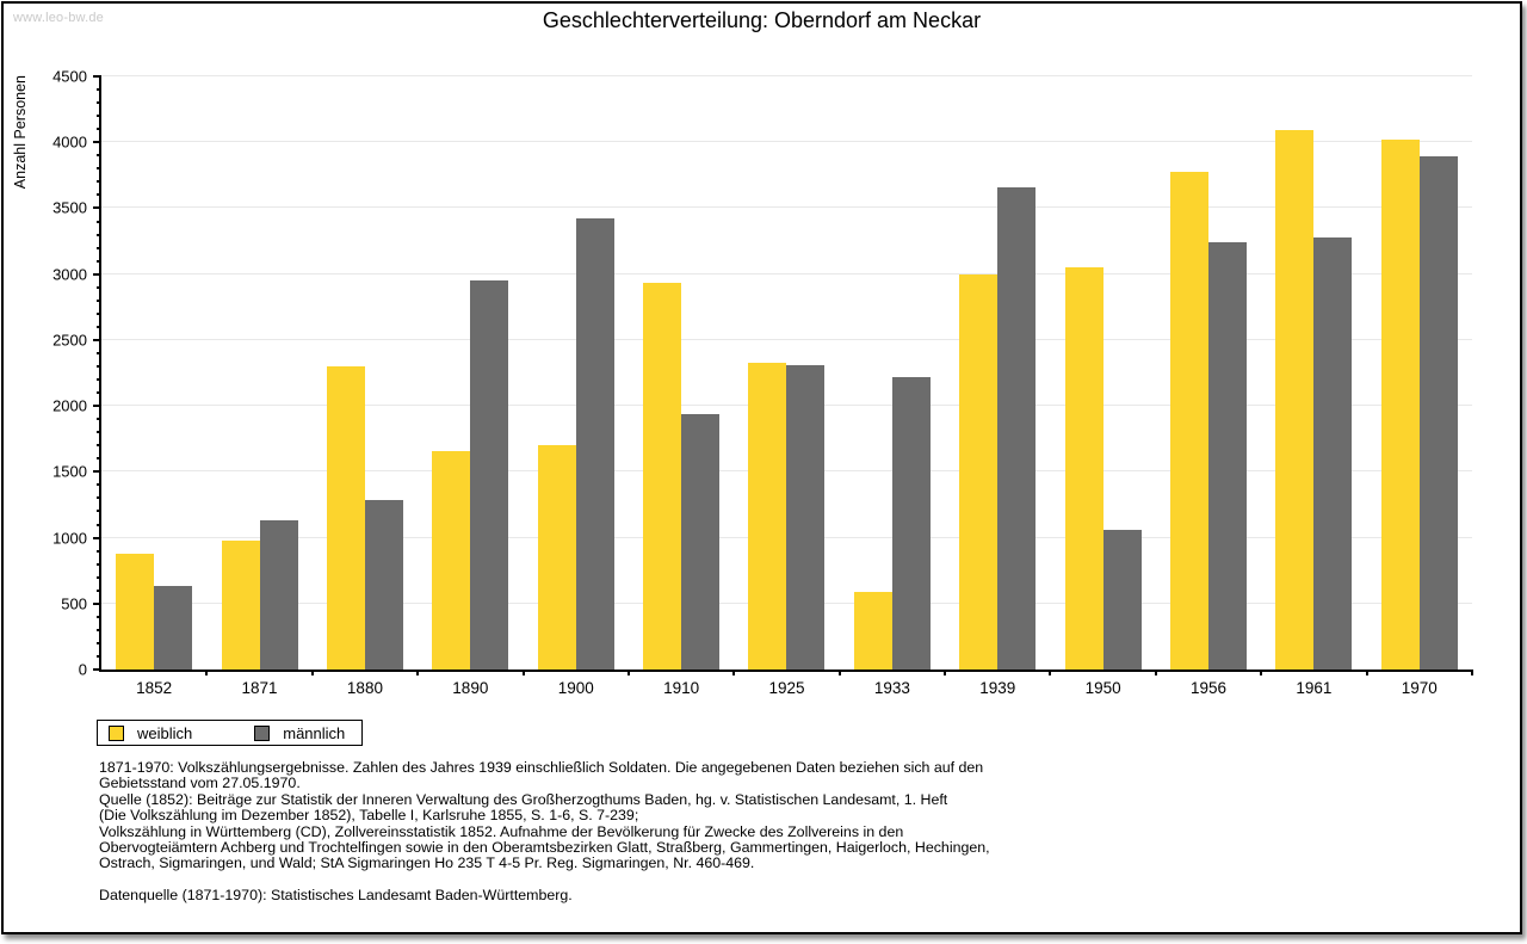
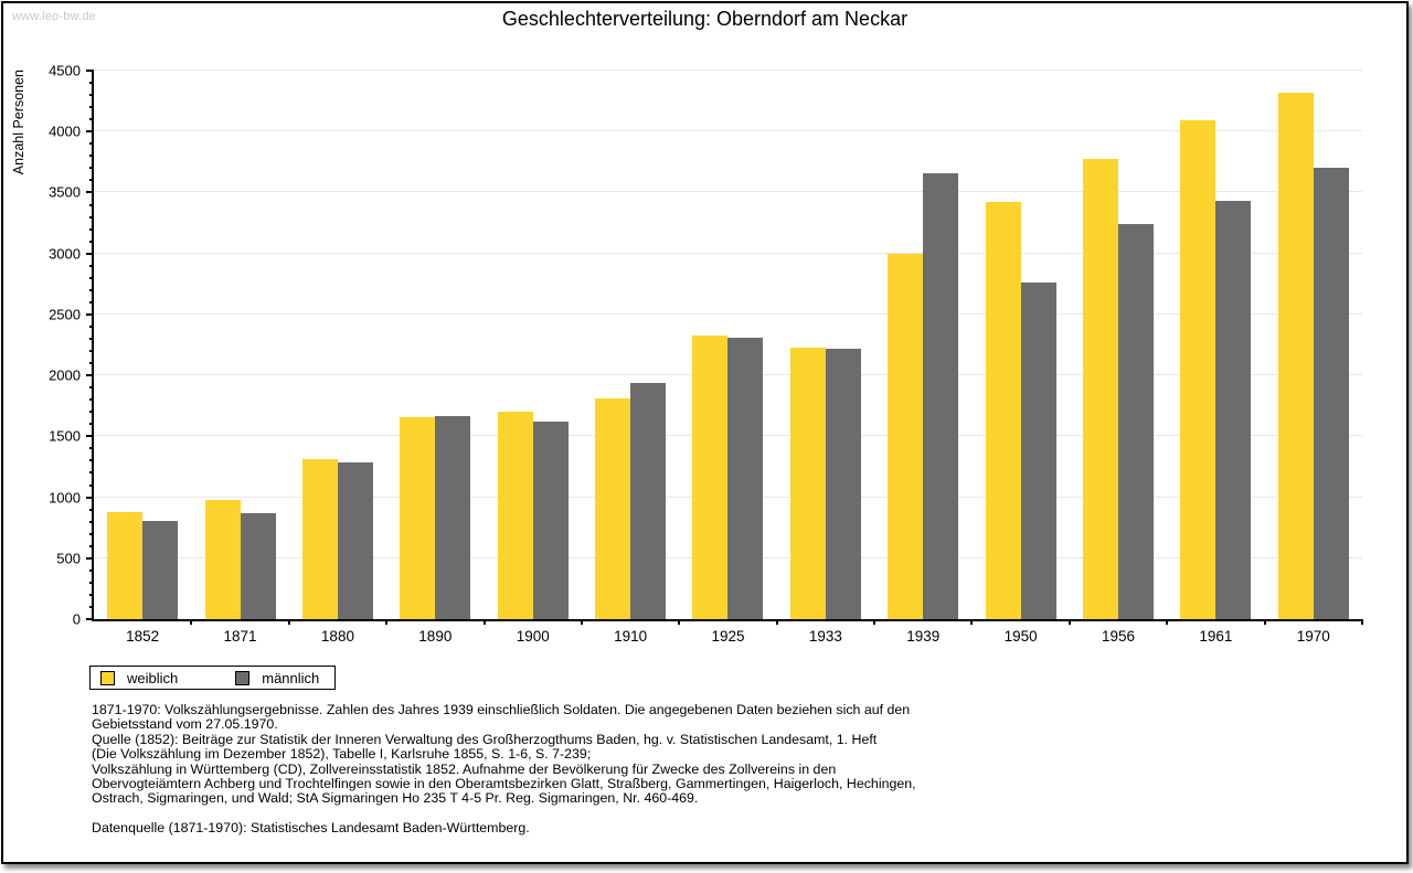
männlich/1852: 630 -> 800
männlich/1871: 1130 -> 870
weiblich/1880: 2300 -> 1310
männlich/1890: 2950 -> 1660
männlich/1900: 3420 -> 1620
weiblich/1910: 2930 -> 1810
weiblich/1933: 590 -> 2230
weiblich/1950: 3050 -> 3420
männlich/1950: 1060 -> 2760
männlich/1961: 3280 -> 3430
weiblich/1970: 4020 -> 4320
männlich/1970: 3890 -> 3700
